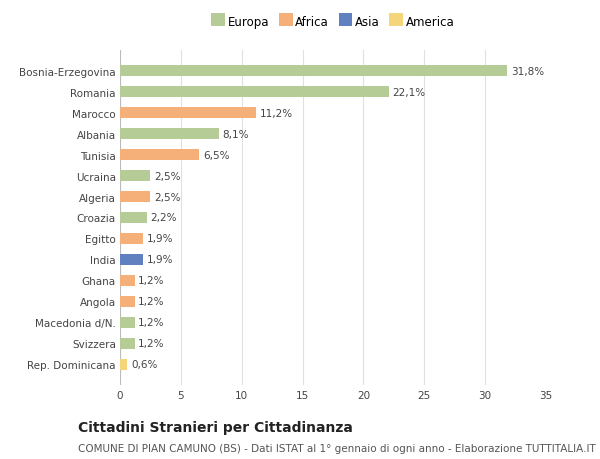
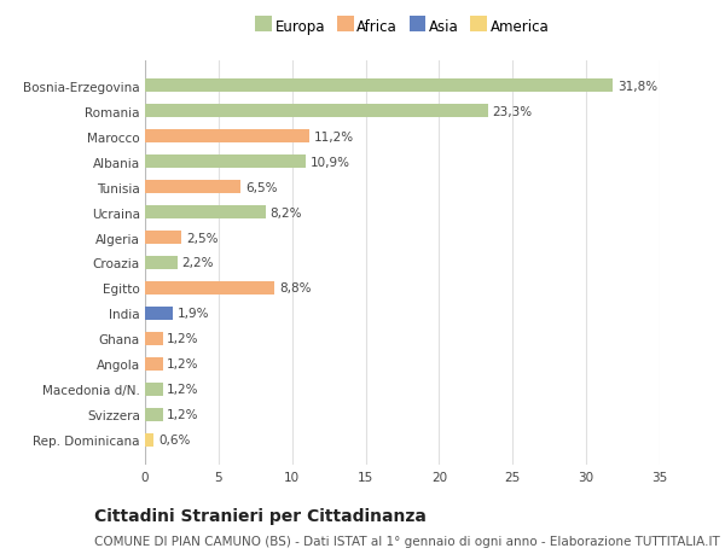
Romania: 22,1% -> 23,3%
Albania: 8,1% -> 10,9%
Ucraina: 2,5% -> 8,2%
Egitto: 1,9% -> 8,8%
